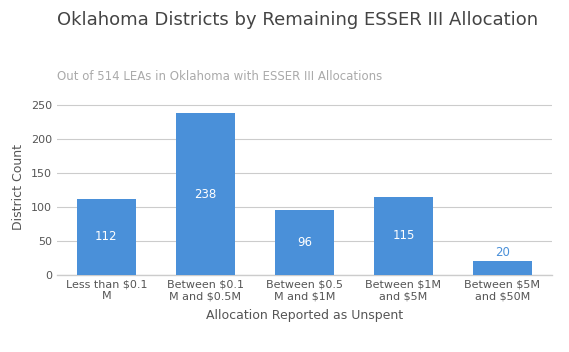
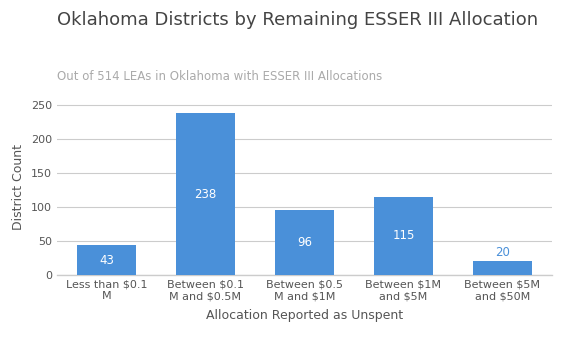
Less than $0.1 M: 112 -> 43
